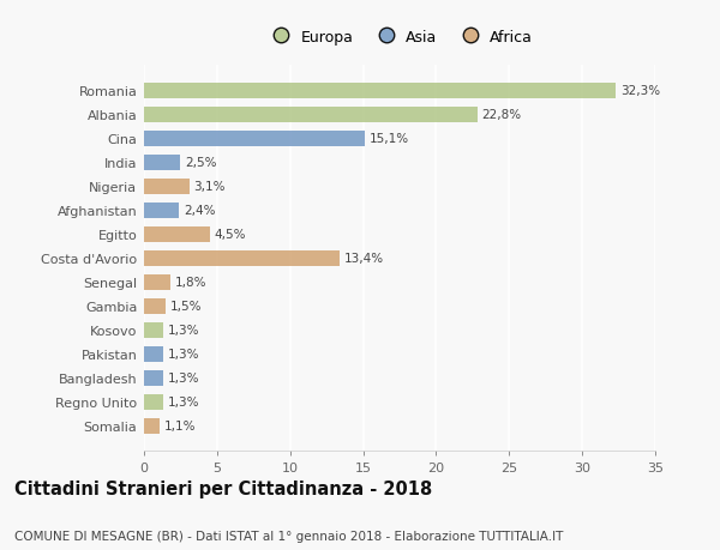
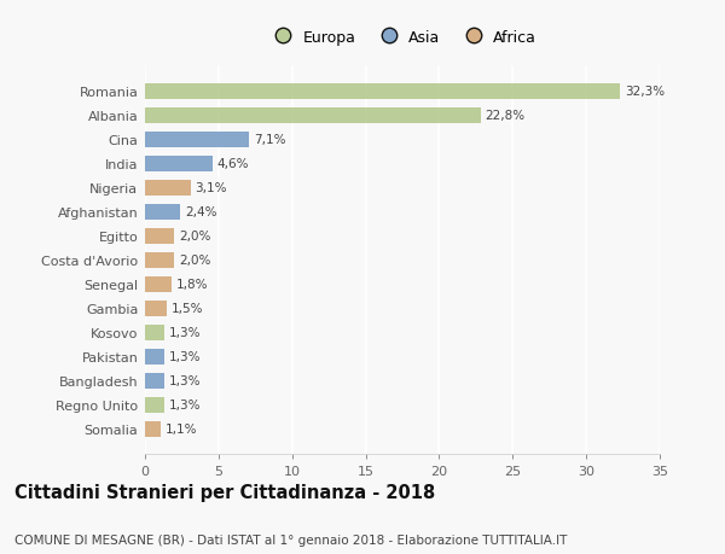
Cina: 15,1% -> 7,1%
India: 2,5% -> 4,6%
Egitto: 4,5% -> 2,0%
Costa d'Avorio: 13,4% -> 2,0%
